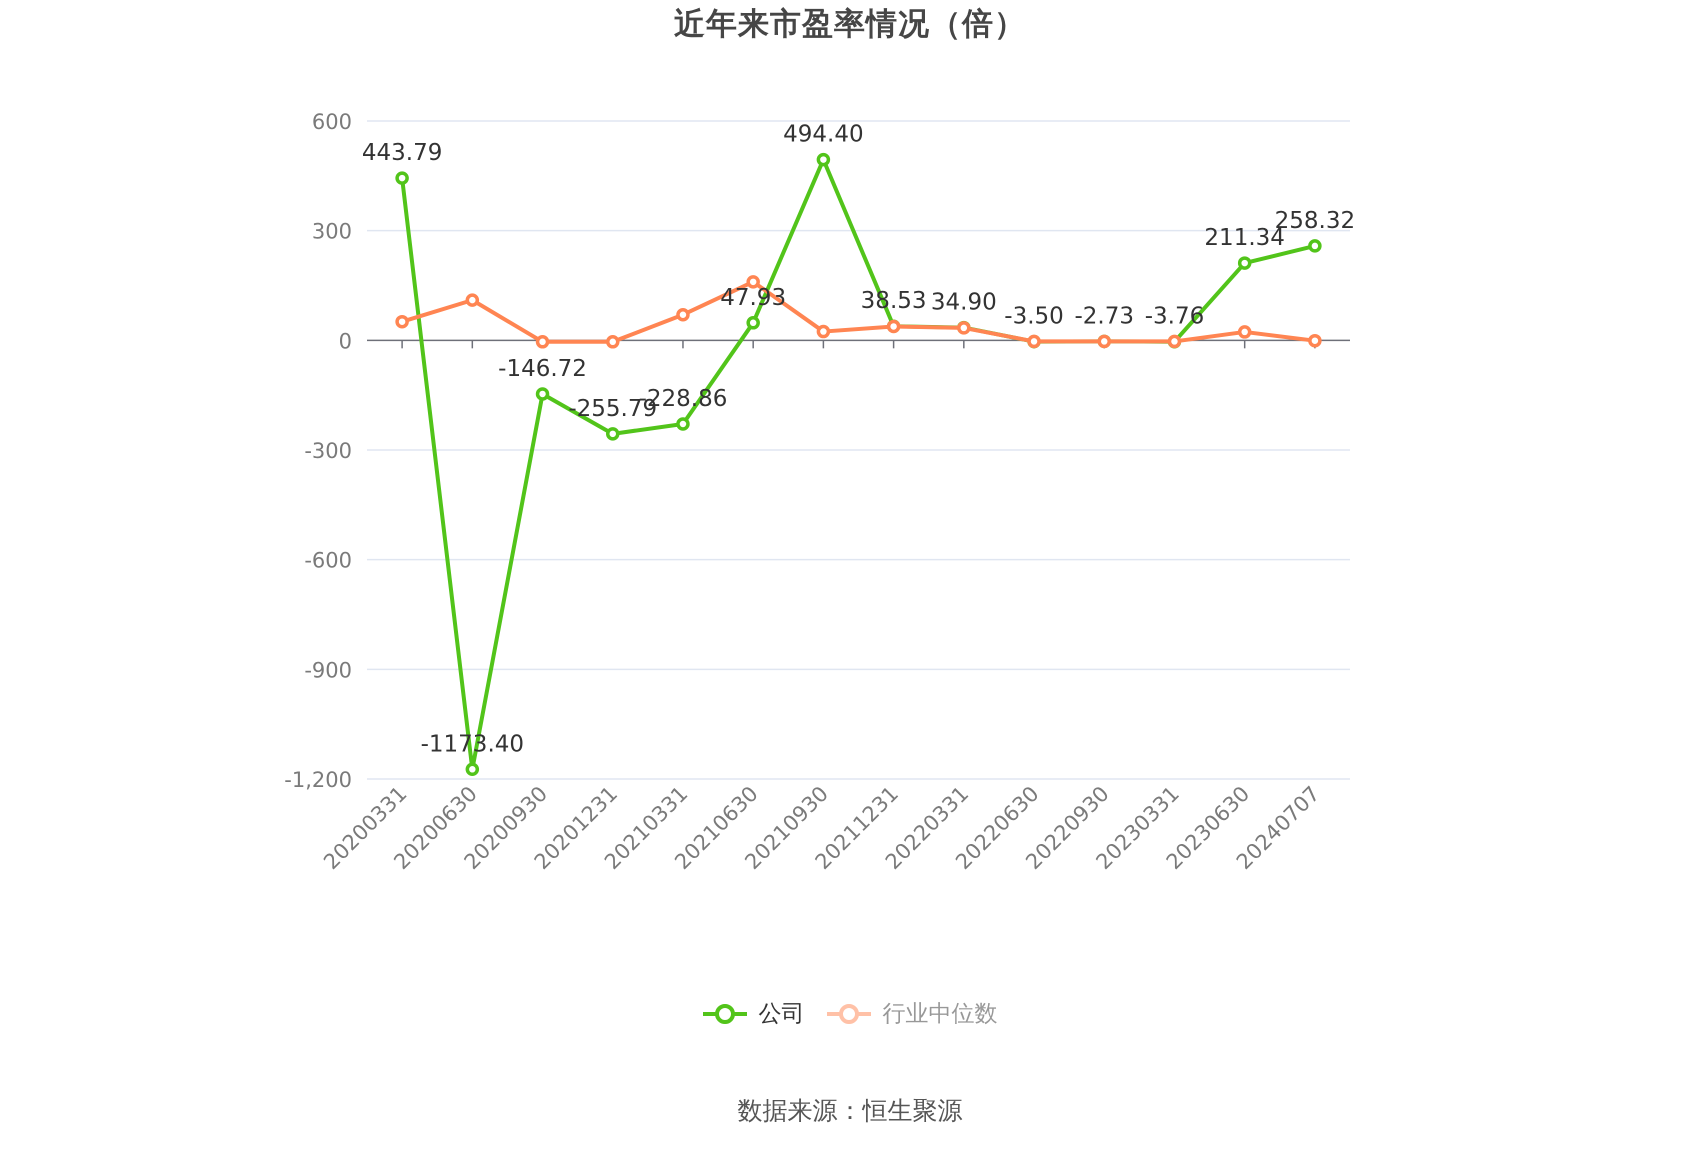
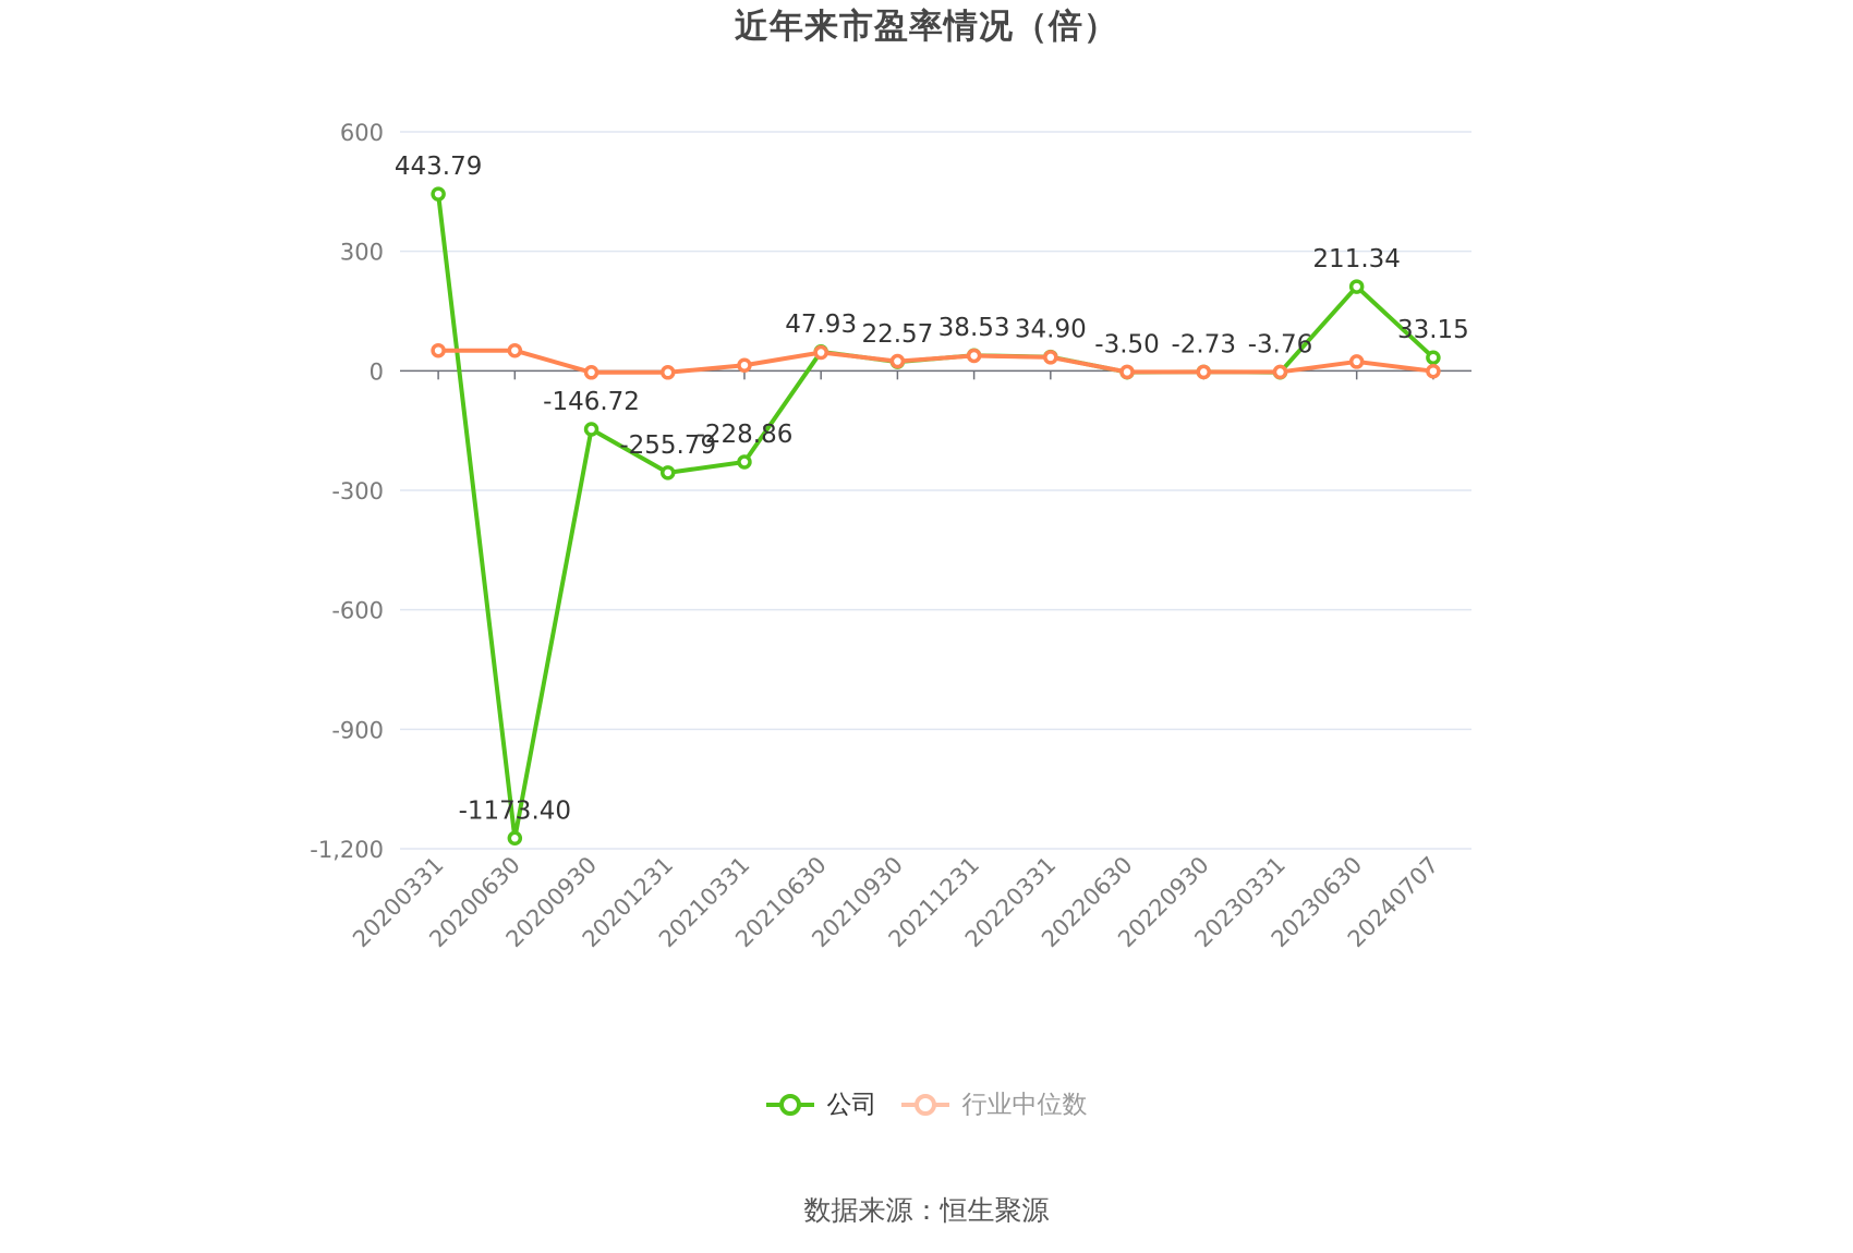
行业中位数/20200630: 110 -> 50
行业中位数/20210331: 70 -> 10
行业中位数/20210630: 160 -> 50
公司/20210930: 494.40 -> 22.57
公司/20240707: 258.32 -> 33.15
